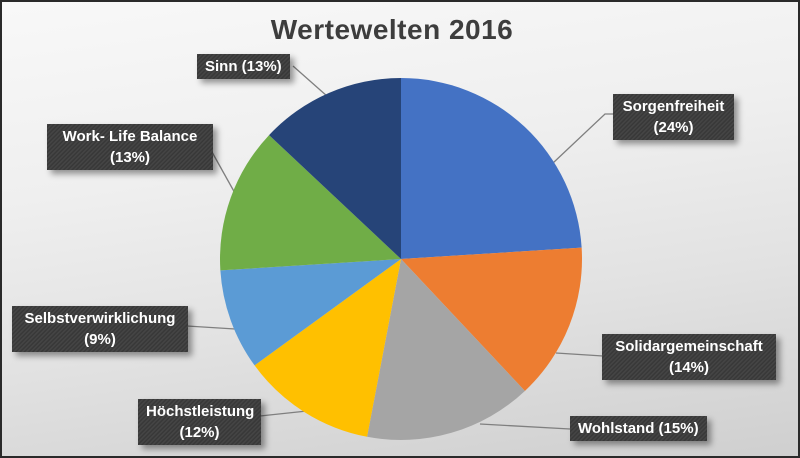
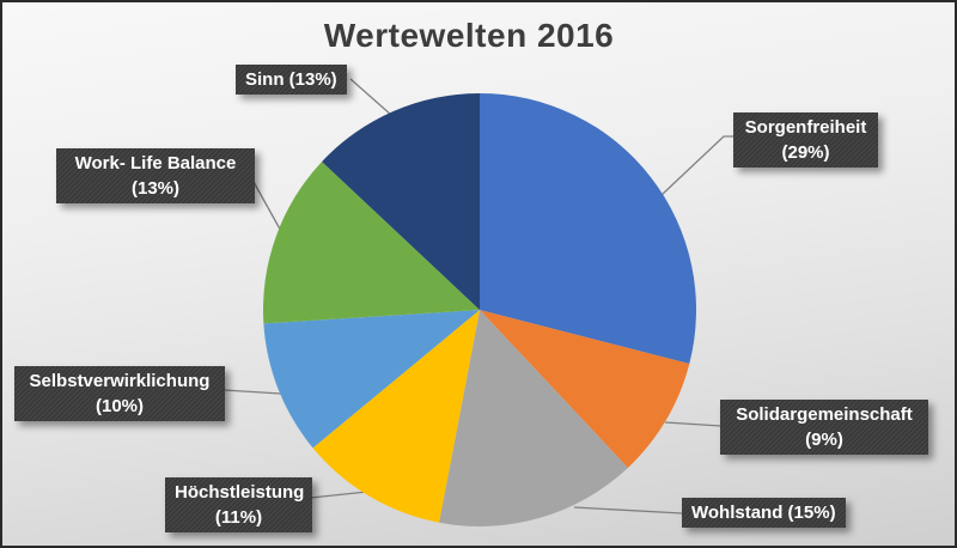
Sorgenfreiheit: 24% -> 29%
Solidargemeinschaft: 14% -> 9%
Höchstleistung: 12% -> 11%
Selbstverwirklichung: 9% -> 10%
